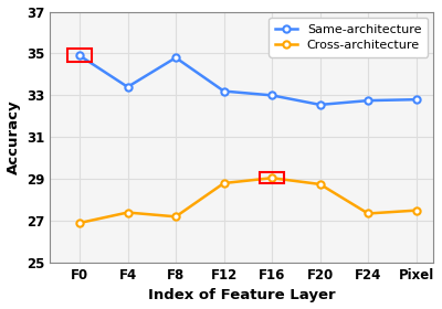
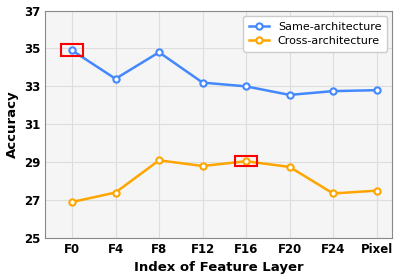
Cross-architecture/F8: 27.2 -> 29.1
